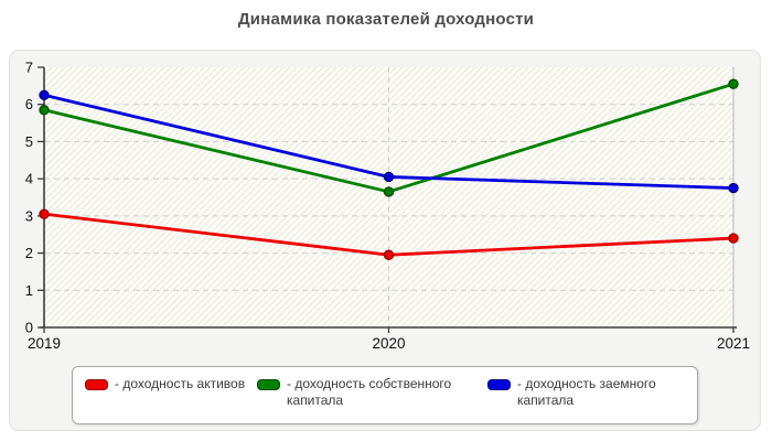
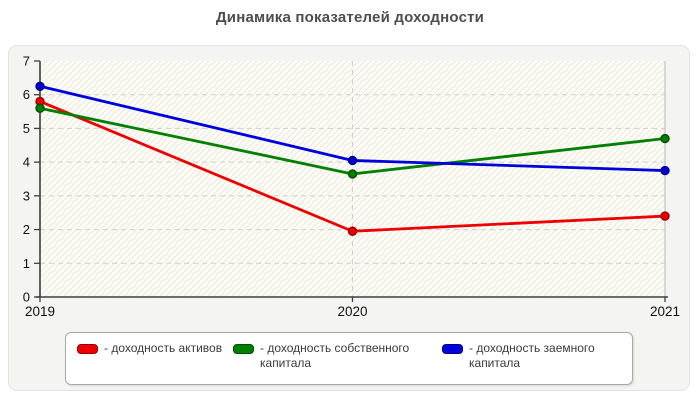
- доходность активов/2019: 3.0 -> 5.8
- доходность собственного капитала/2019: 5.8 -> 5.6
- доходность собственного капитала/2021: 6.5 -> 4.7
